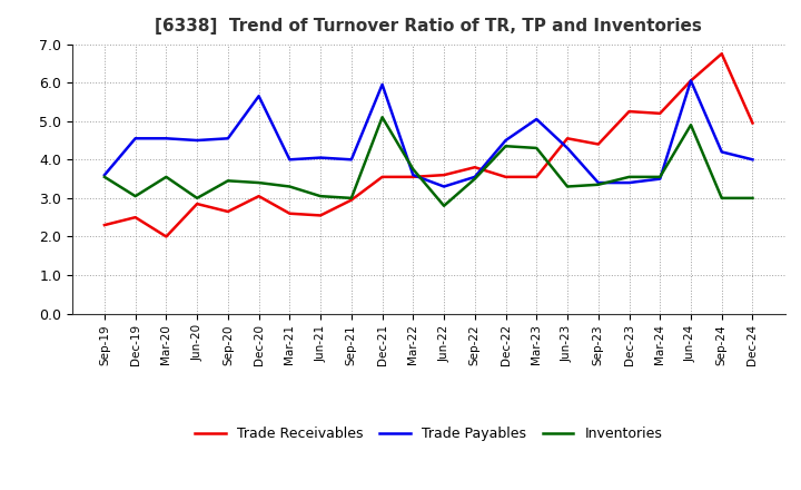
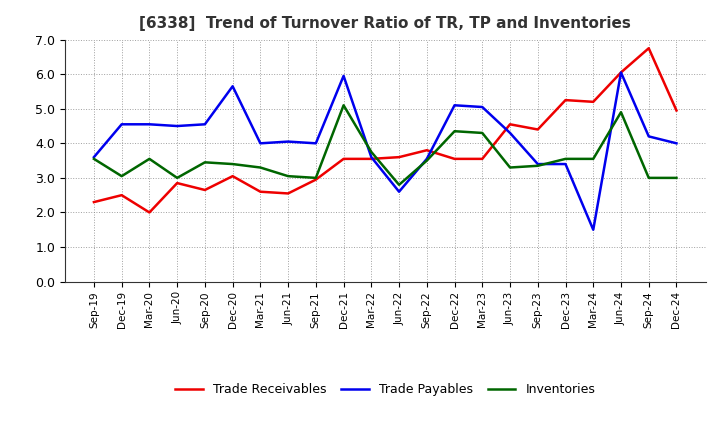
Trade Payables/Jun-22: 3.30 -> 2.60
Trade Payables/Dec-22: 4.50 -> 5.10
Trade Payables/Mar-24: 3.50 -> 1.50
